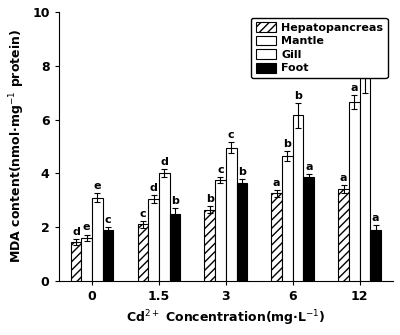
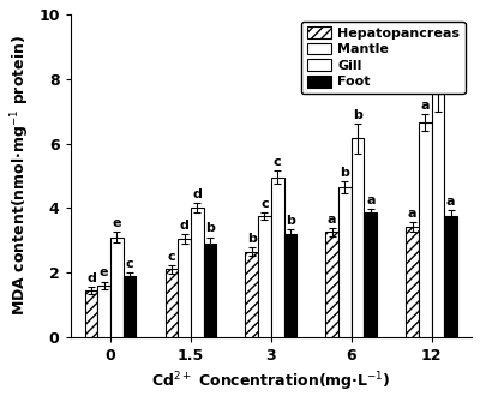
Foot/1.5: 2.50 -> 2.90
Foot/3: 3.65 -> 3.20
Foot/12: 1.90 -> 3.75
